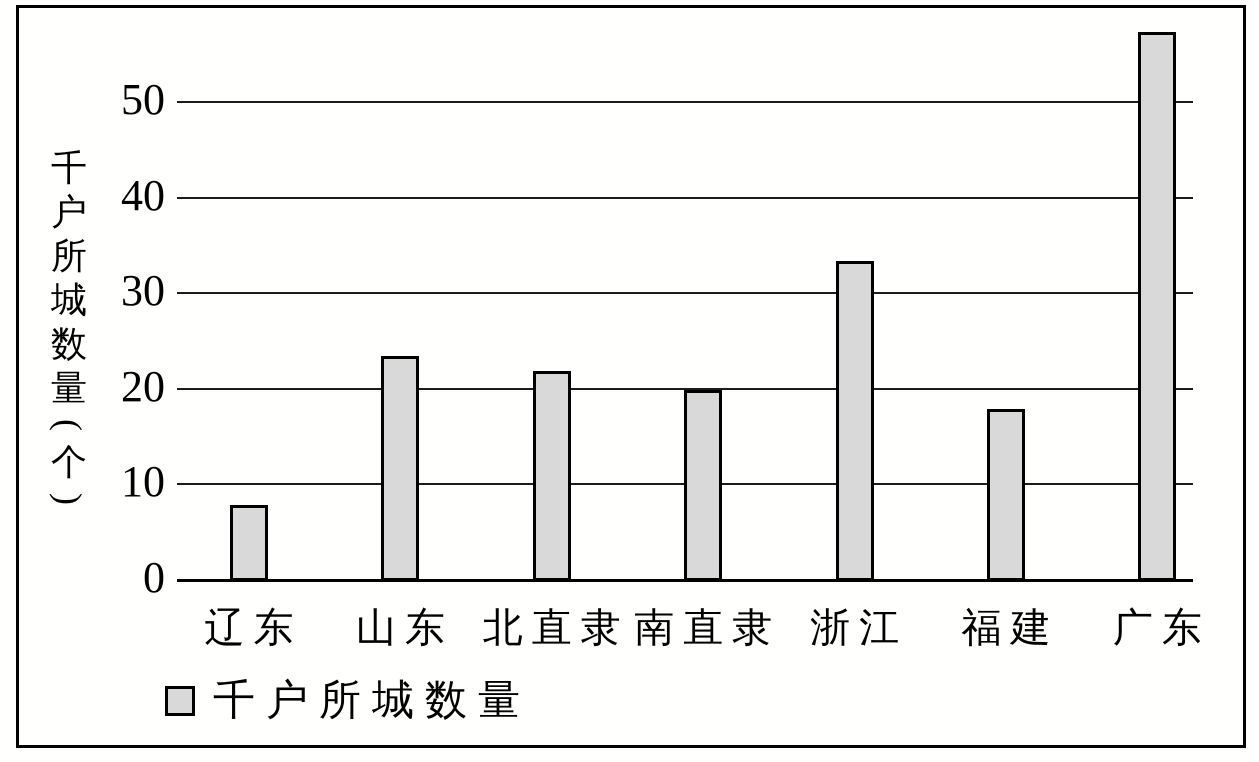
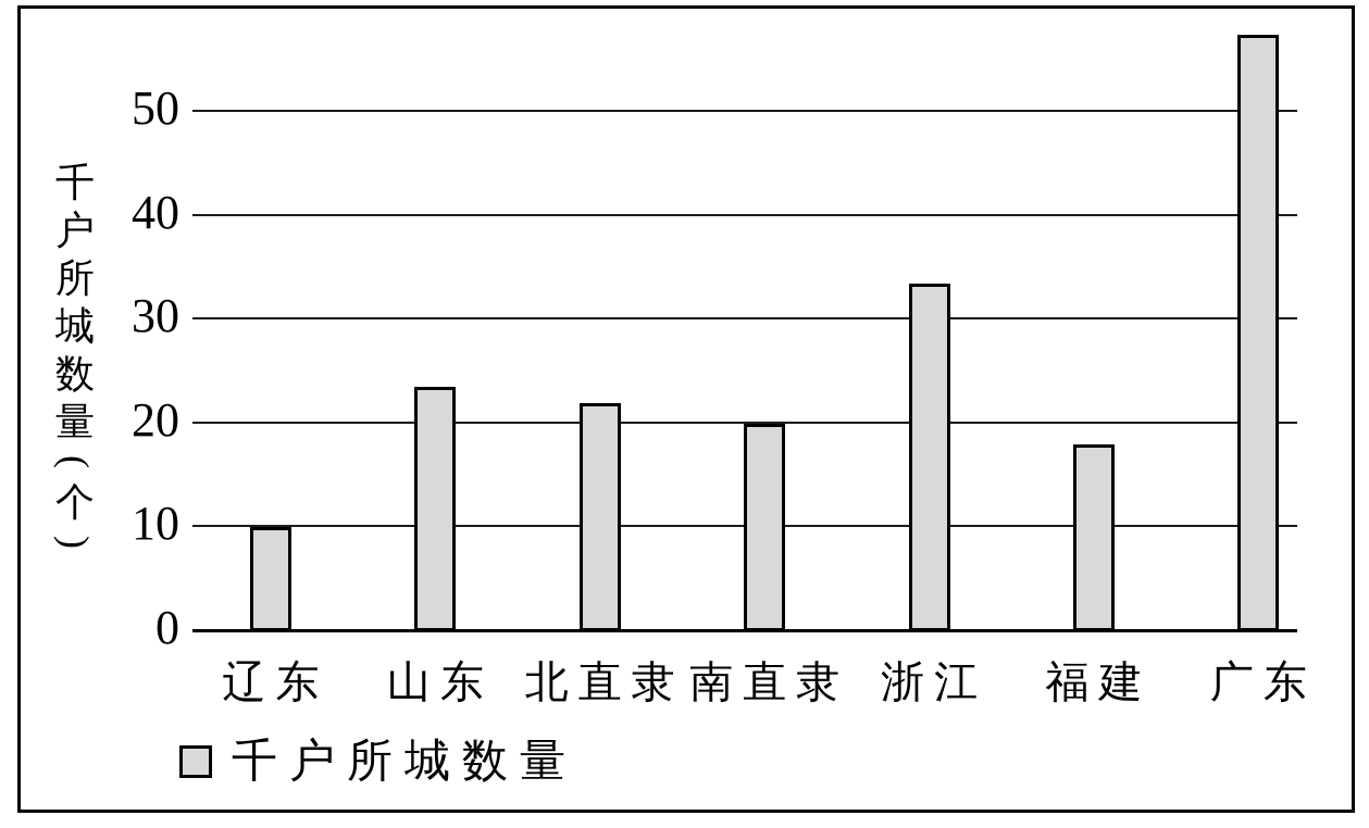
辽东: 8 -> 10
